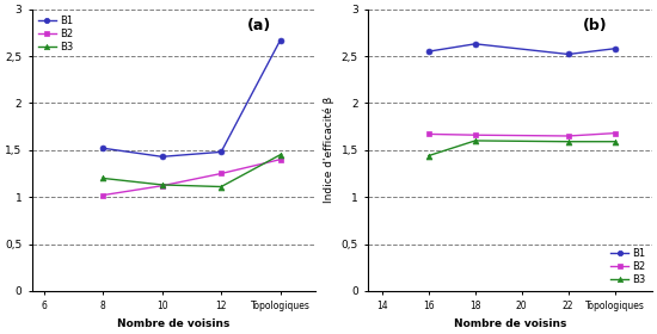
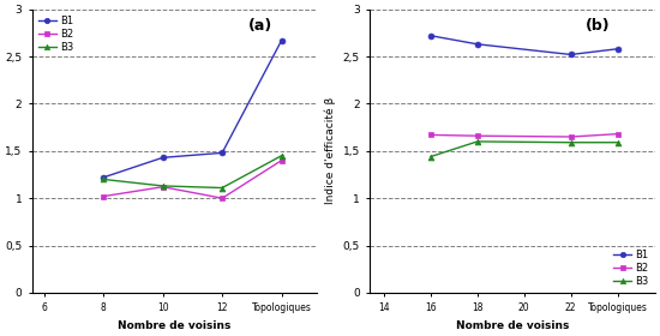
B1/8: 1,52 -> 1,22
B2/12: 1,25 -> 1,00
B1/16: 2,55 -> 2,72
